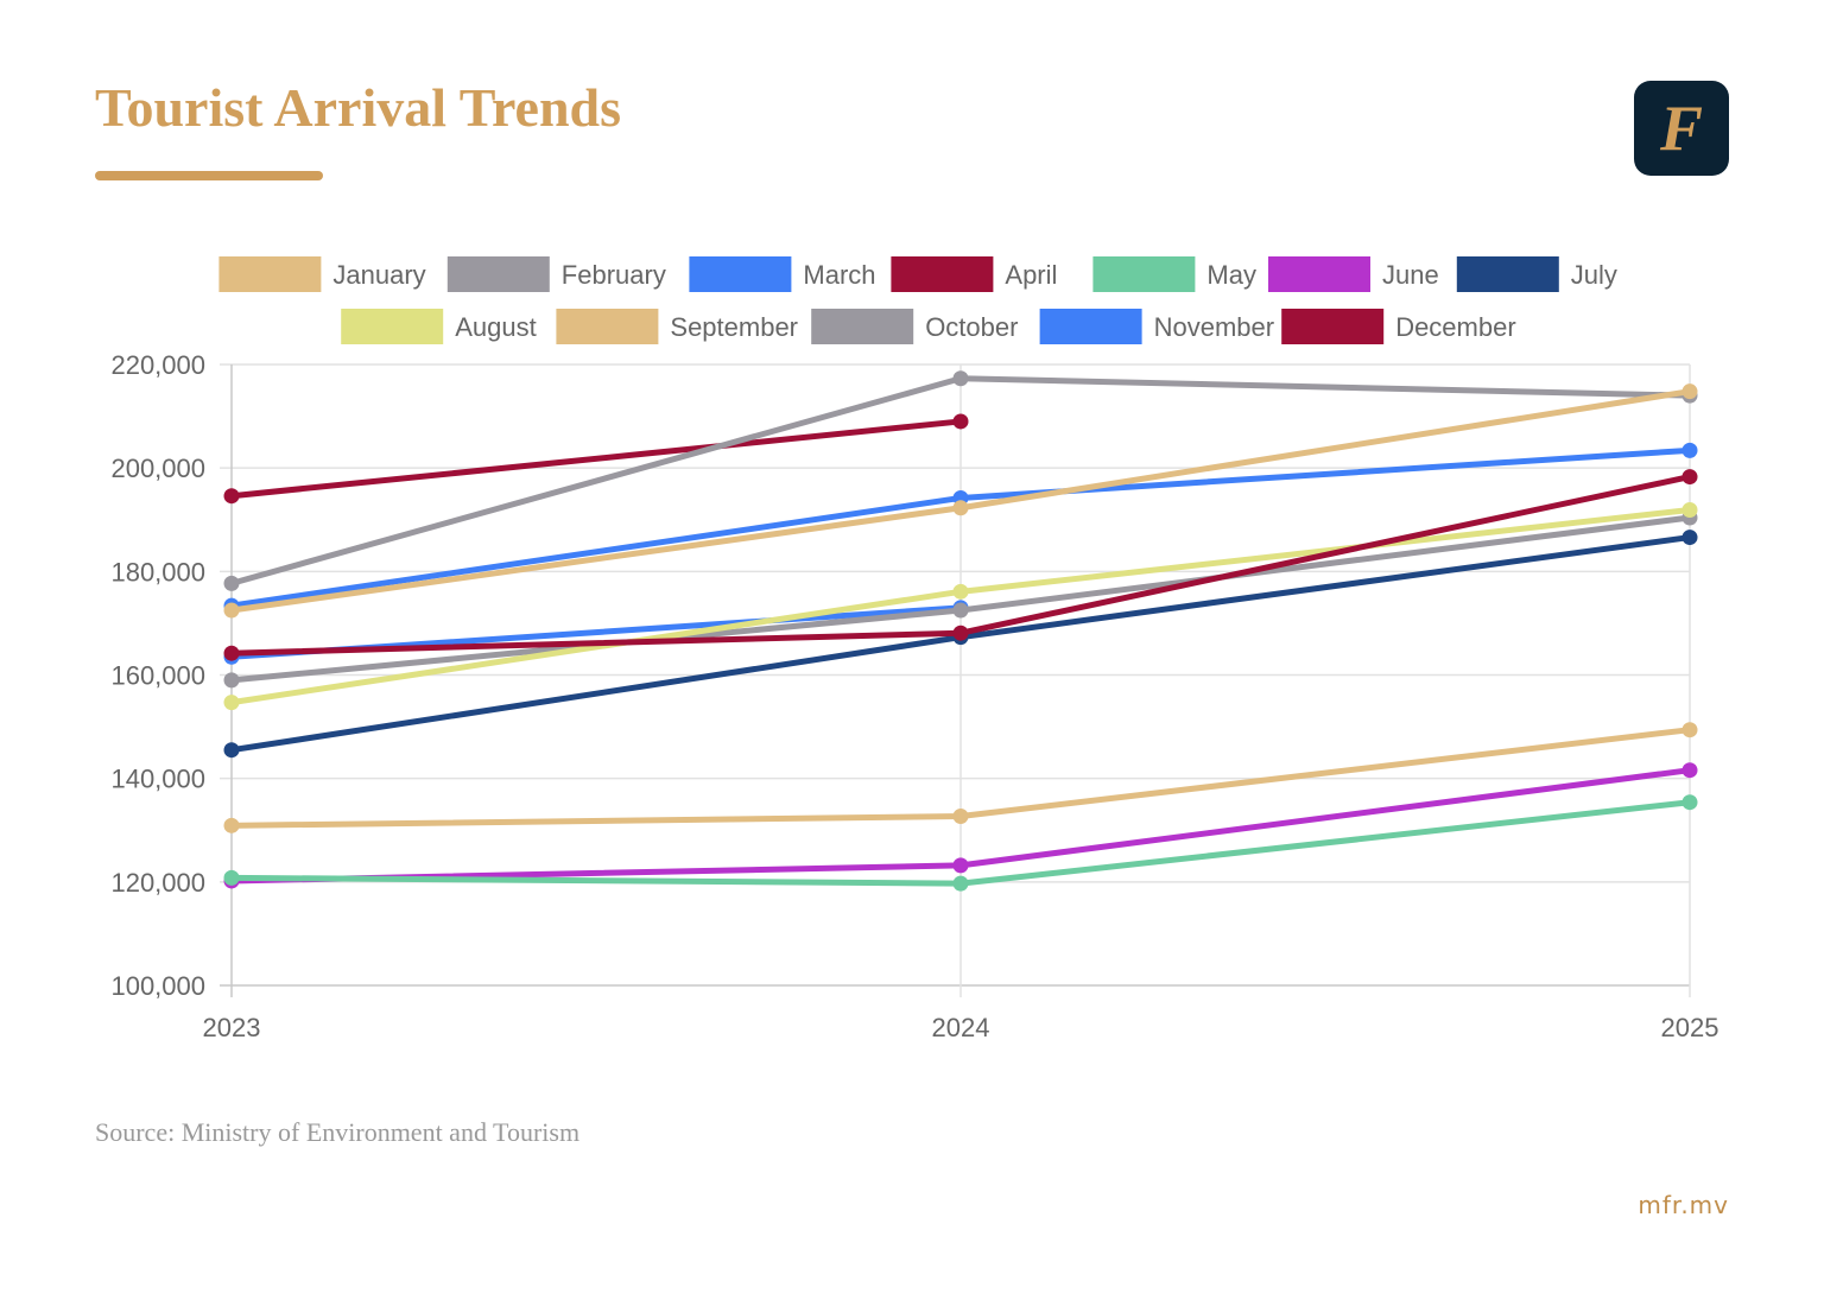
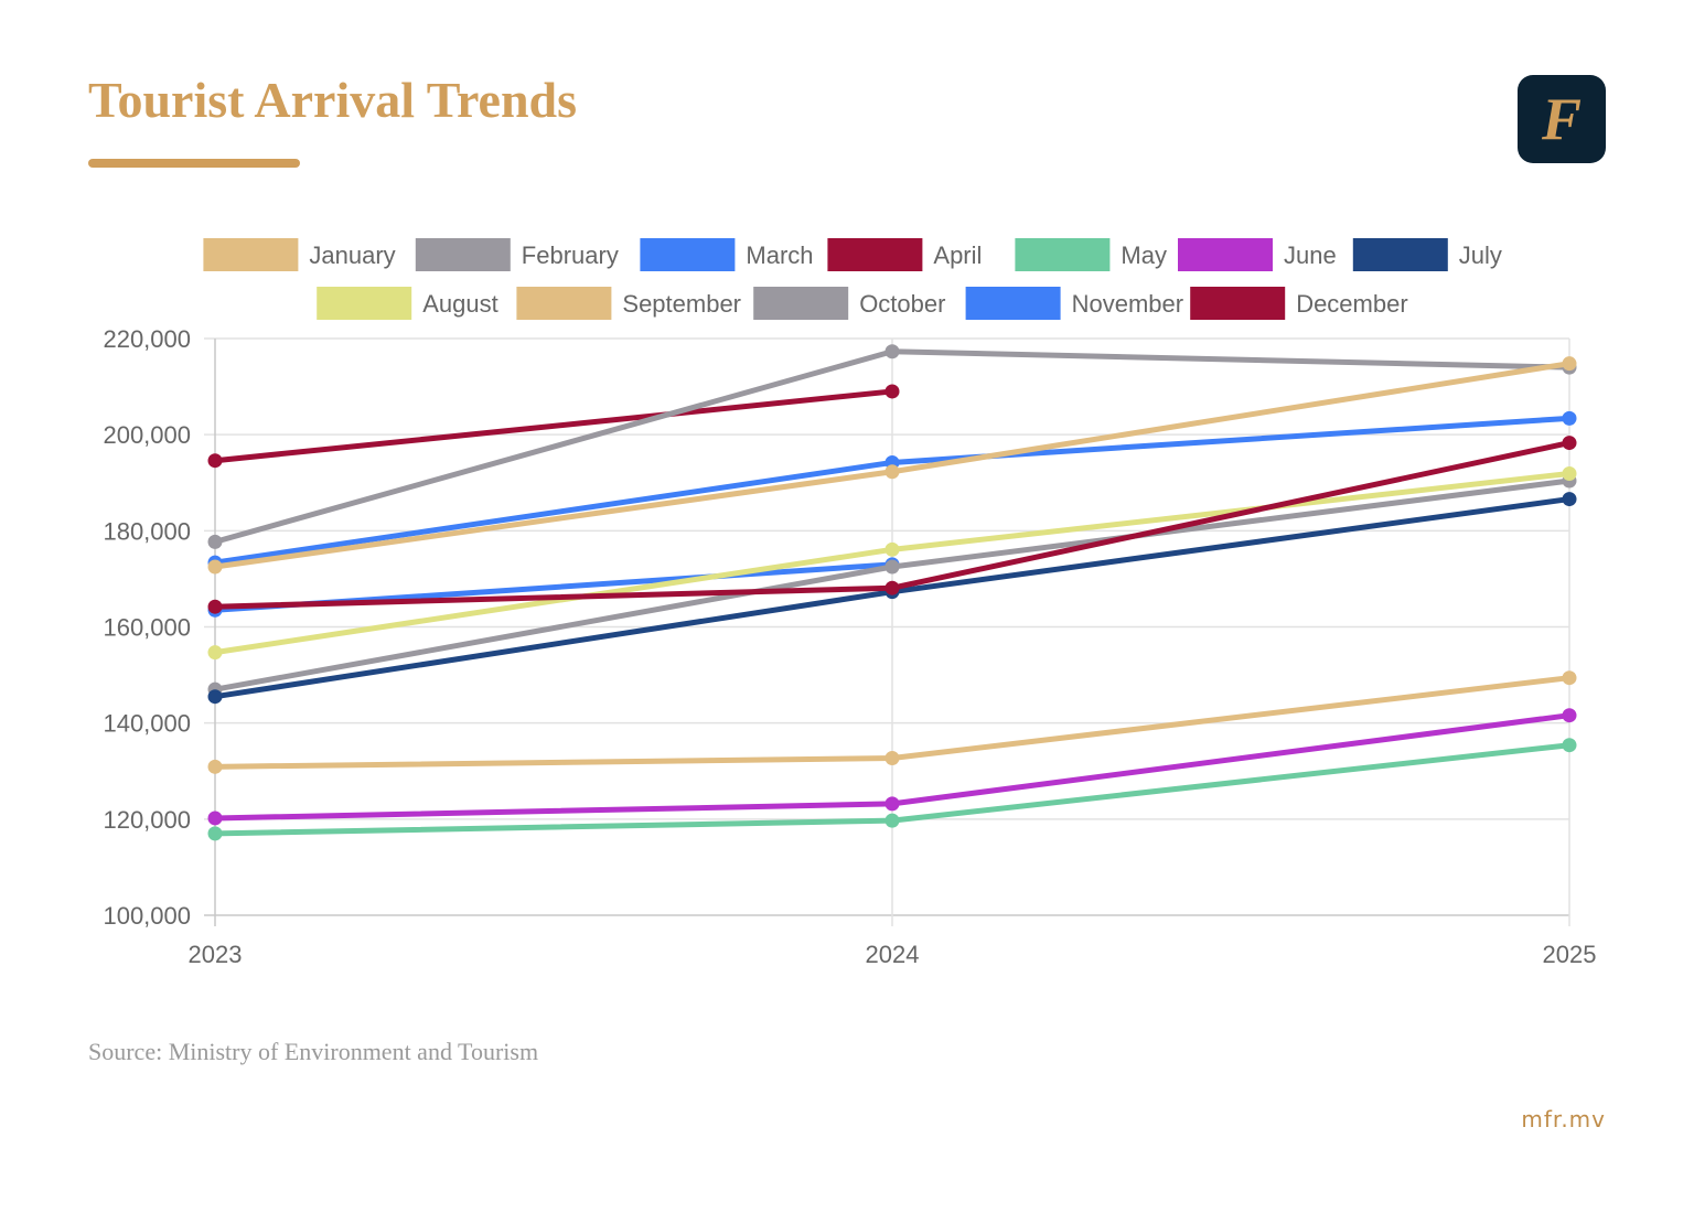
May/2023: 121000 -> 117000
October/2023: 159000 -> 147000
